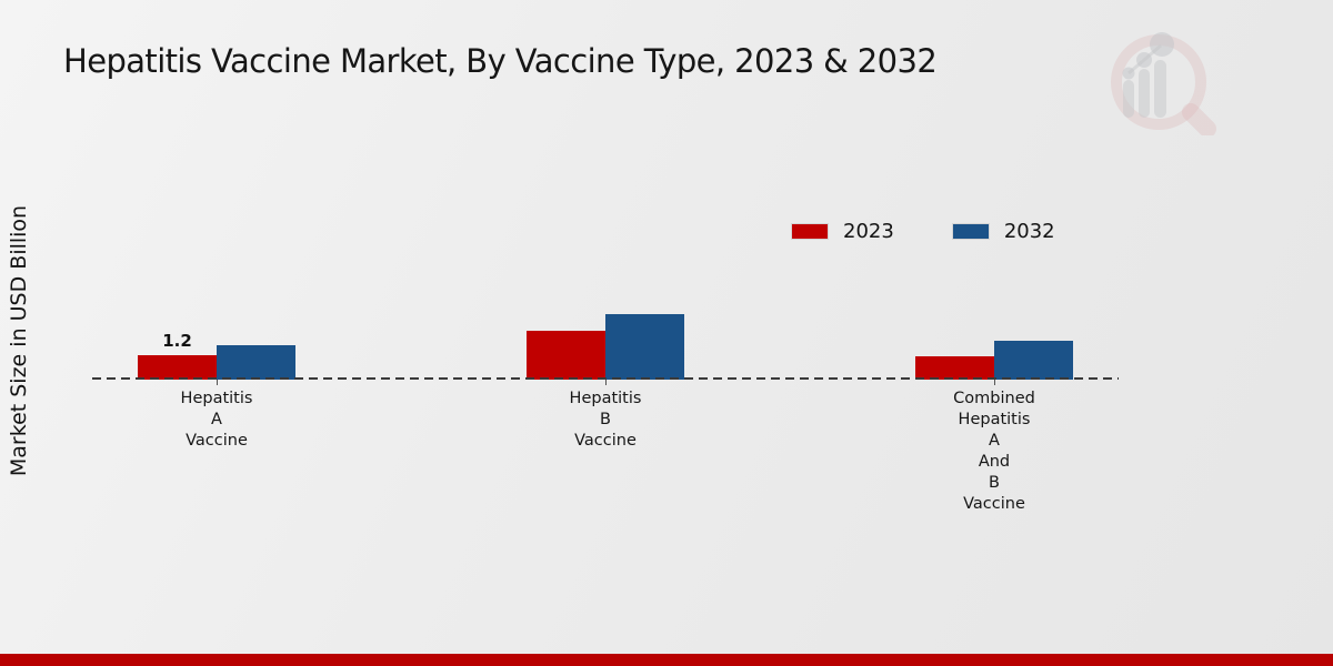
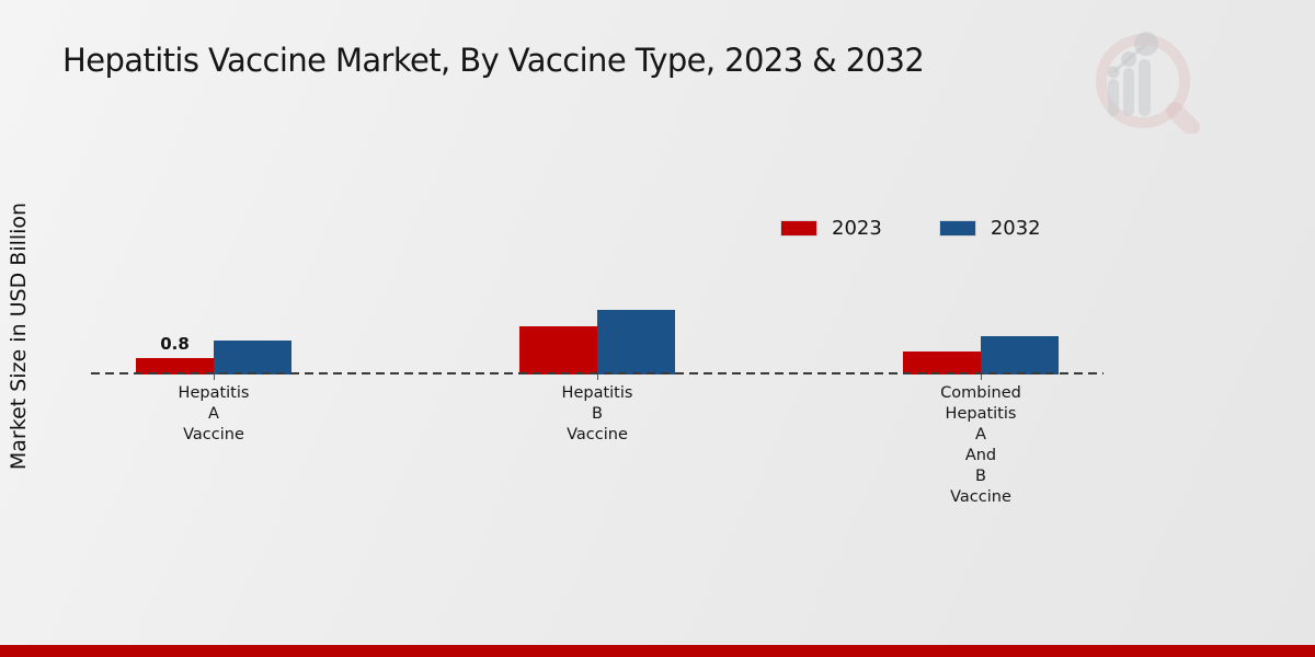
2023/Hepatitis A Vaccine: 1.2 -> 0.8
